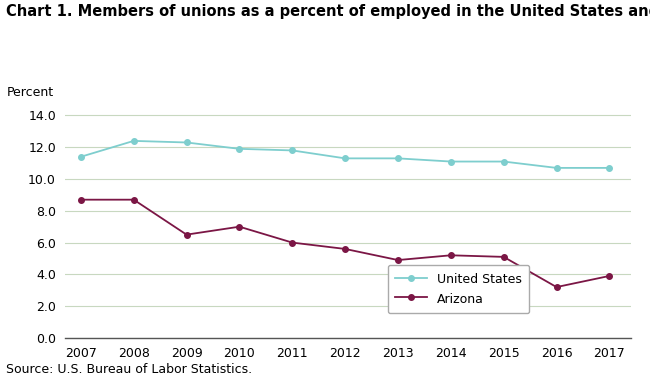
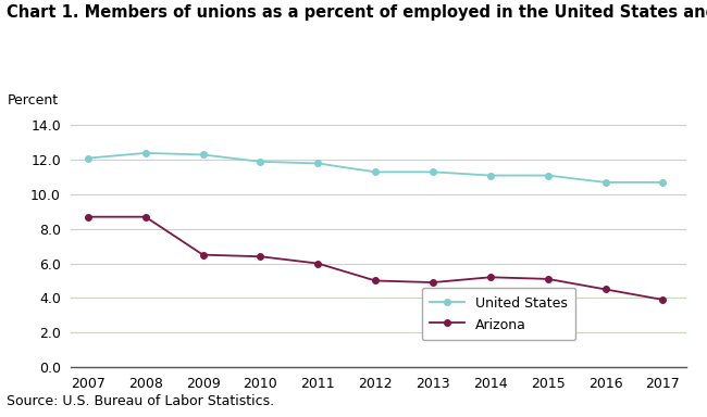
United States/2007: 11.4 -> 12.1
Arizona/2010: 7.0 -> 6.4
Arizona/2012: 5.6 -> 5.0
Arizona/2016: 3.2 -> 4.5
